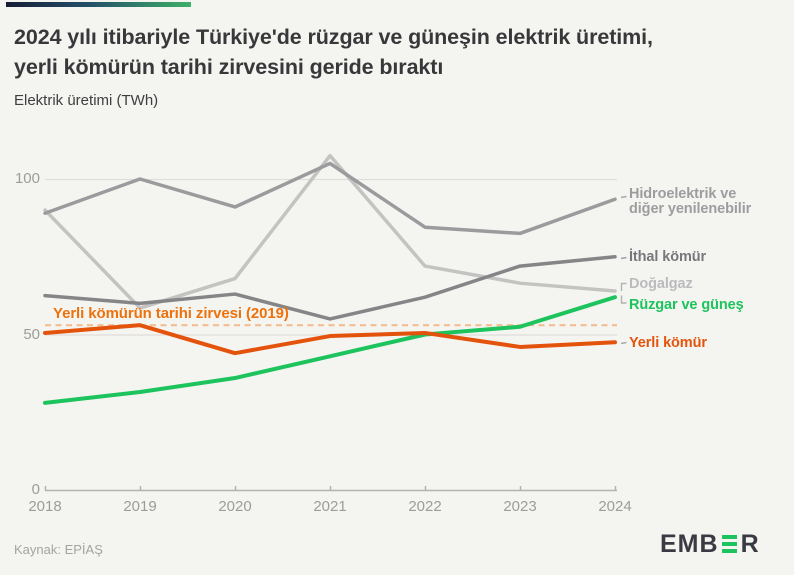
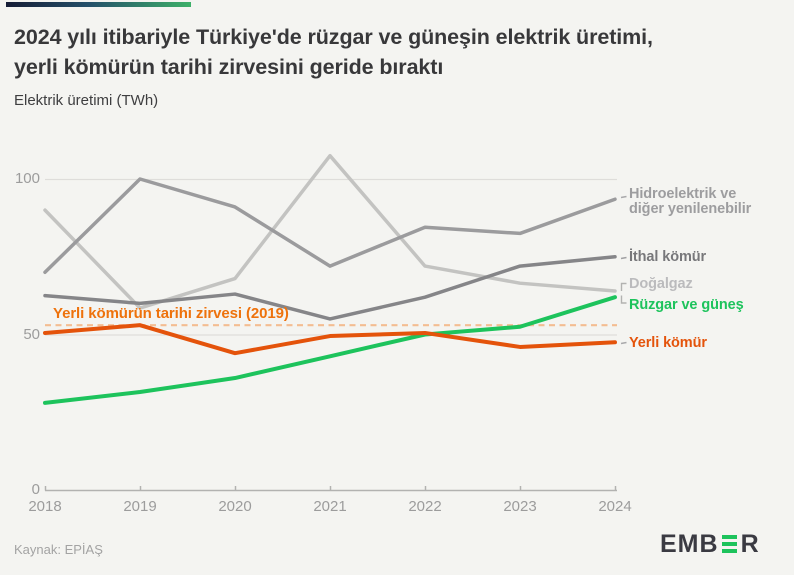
Hidroelektrik ve diğer yenilenebilir/2018: 89 -> 70
Hidroelektrik ve diğer yenilenebilir/2021: 105 -> 72
